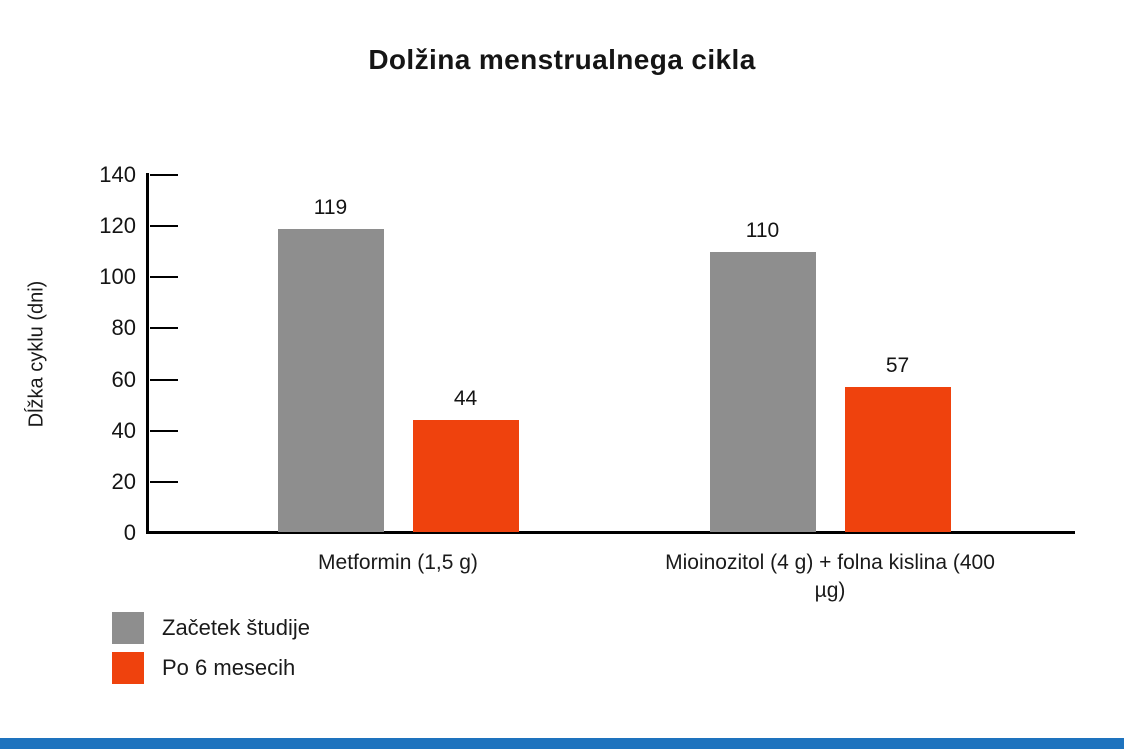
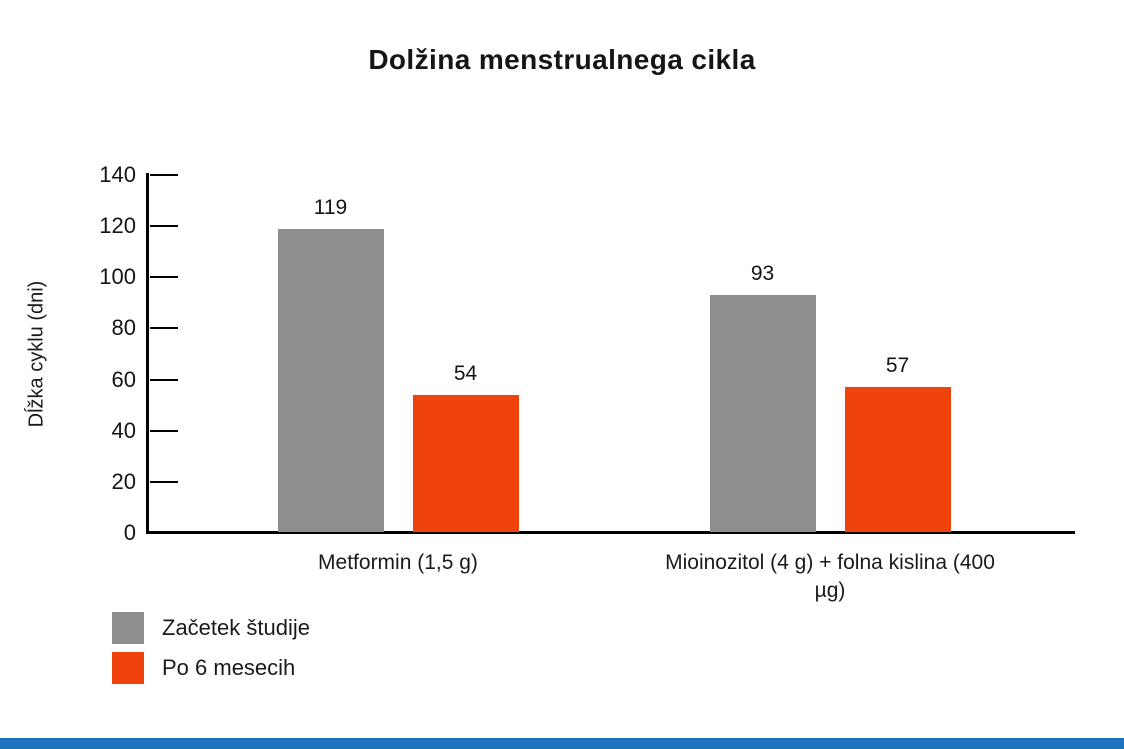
Po 6 mesecih/Metformin (1,5 g): 44 -> 54
Začetek študije/Mioinozitol (4 g) + folna kislina (400 µg): 110 -> 93
